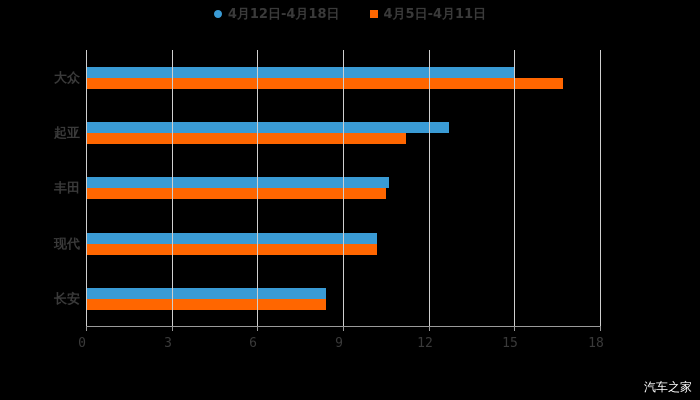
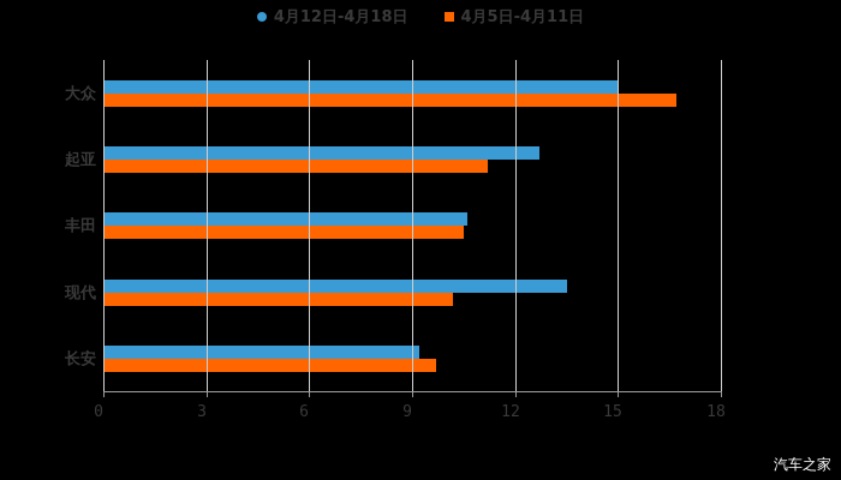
4月12日-4月18日/现代: 10.2 -> 13.5
4月12日-4月18日/长安: 8.4 -> 9.2
4月5日-4月11日/长安: 8.4 -> 9.7
